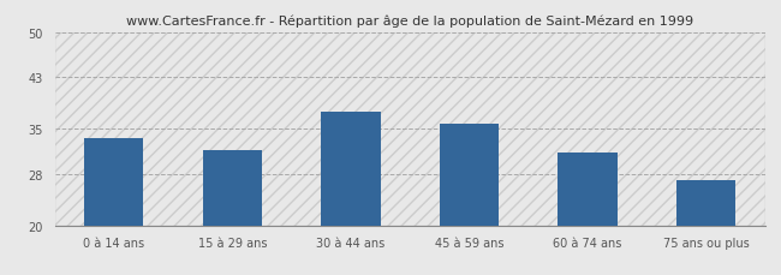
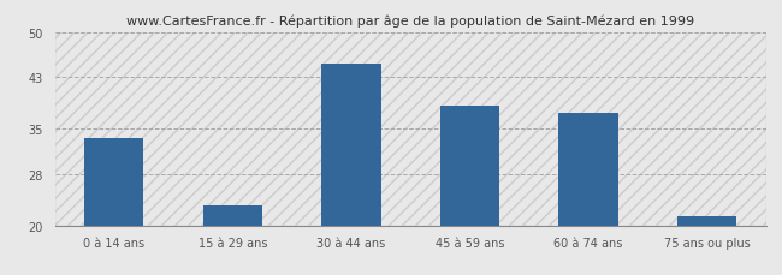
15 à 29 ans: 31.6 -> 23.0
30 à 44 ans: 37.6 -> 45.0
45 à 59 ans: 35.8 -> 38.5
60 à 74 ans: 31.2 -> 37.5
75 ans ou plus: 27.0 -> 21.5
